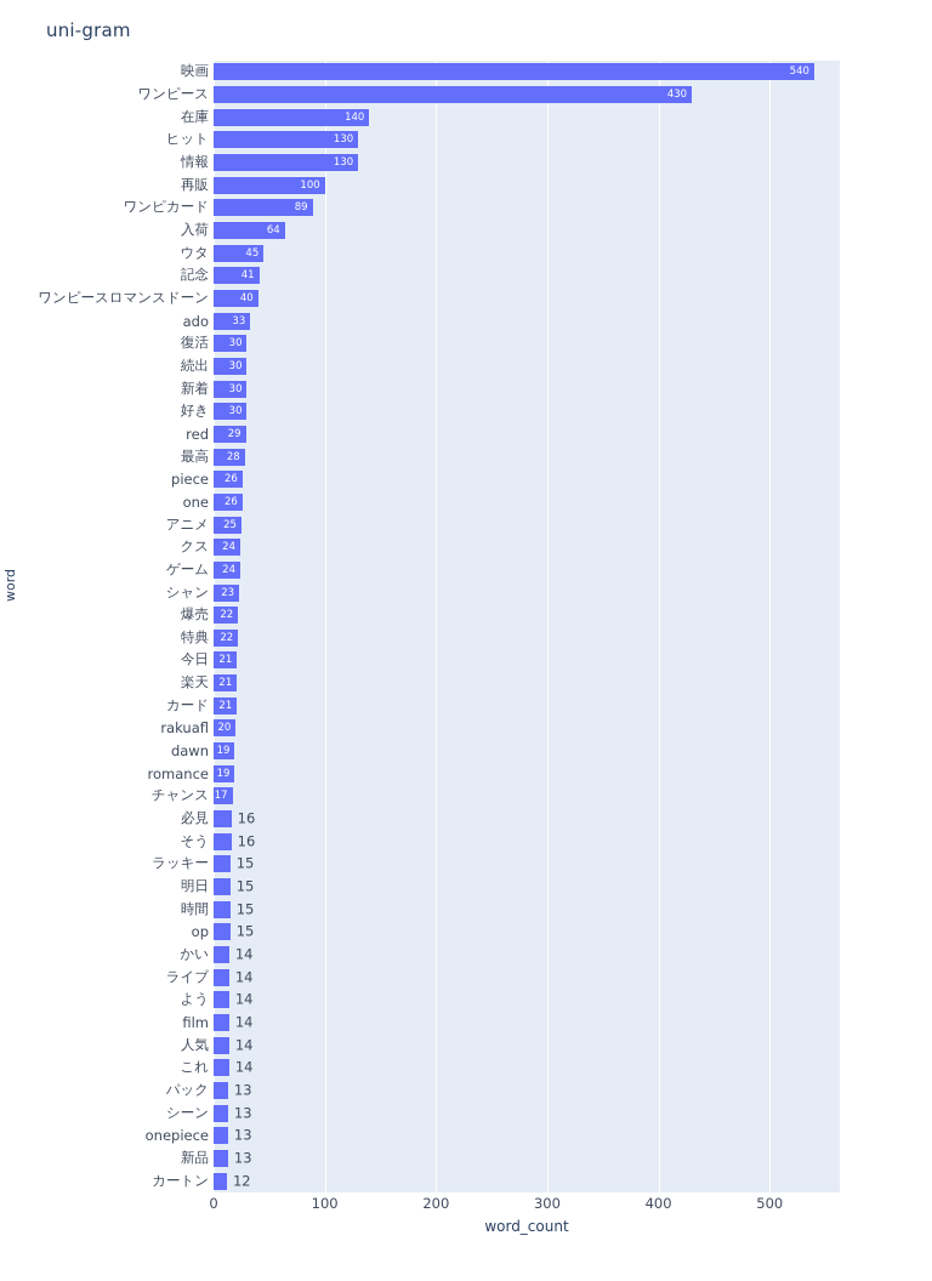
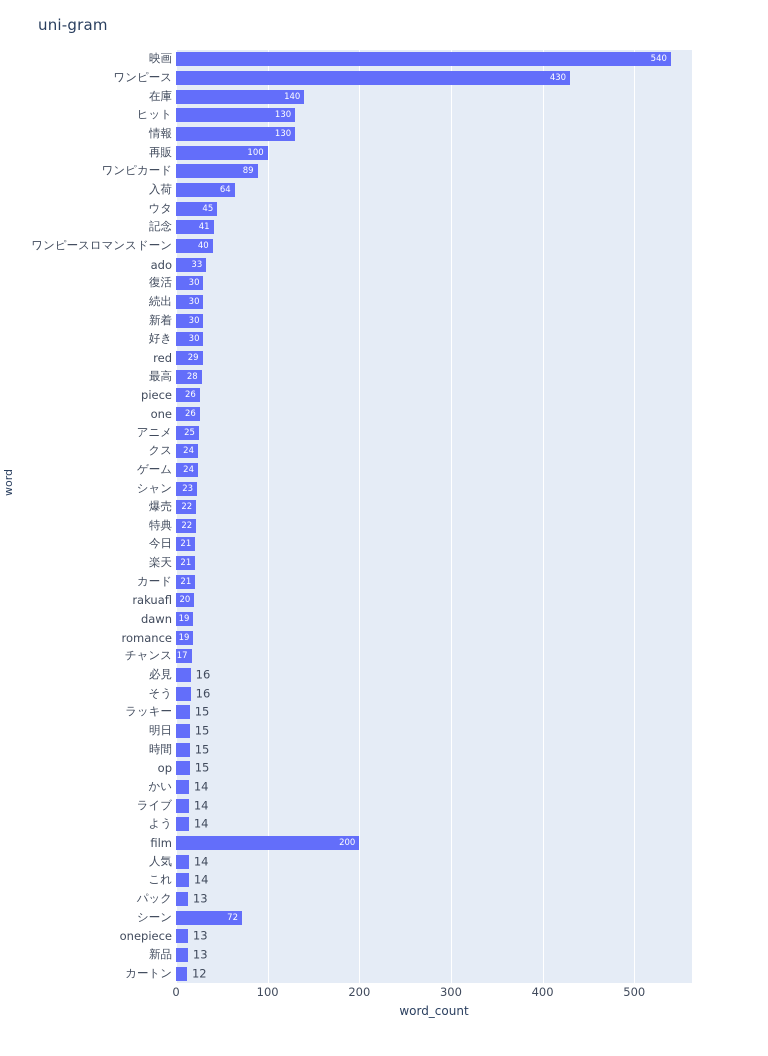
film: 14 -> 200
シーン: 13 -> 72
